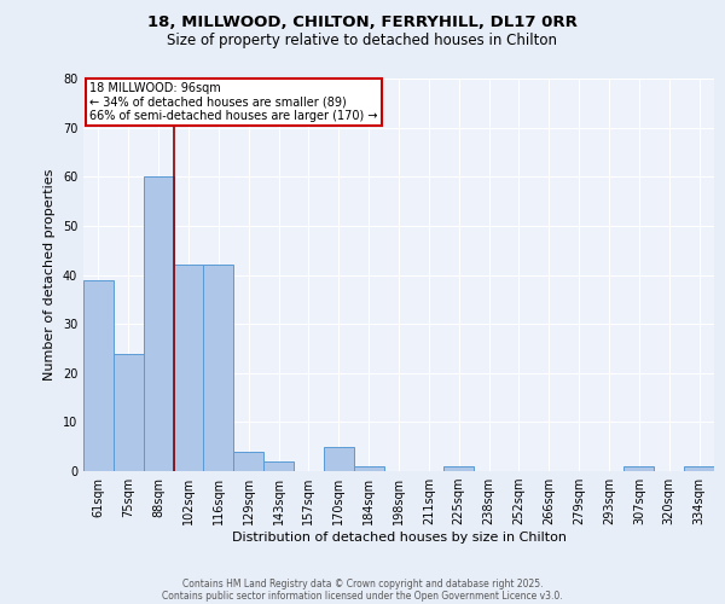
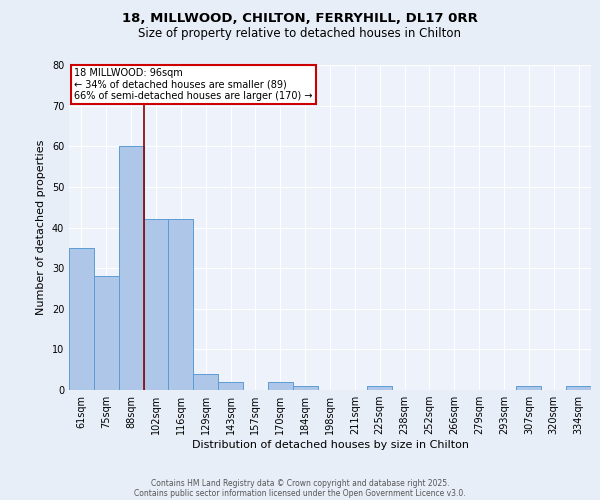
61sqm: 39 -> 35
75sqm: 24 -> 28
170sqm: 5 -> 2
